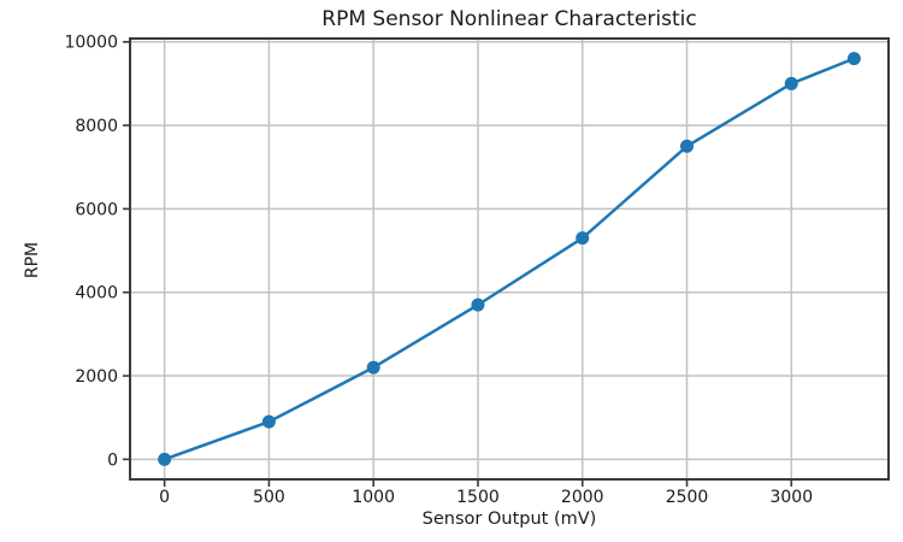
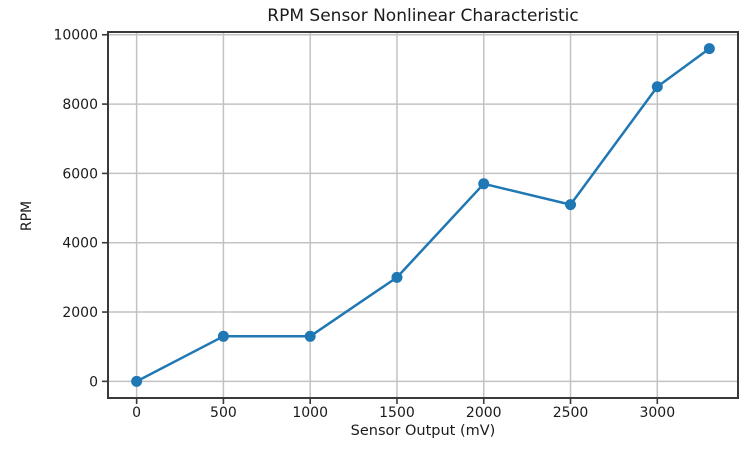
500: 900 -> 1300
1000: 2200 -> 1300
1500: 3700 -> 3000
2000: 5300 -> 5700
2500: 7500 -> 5100
3000: 9000 -> 8500
